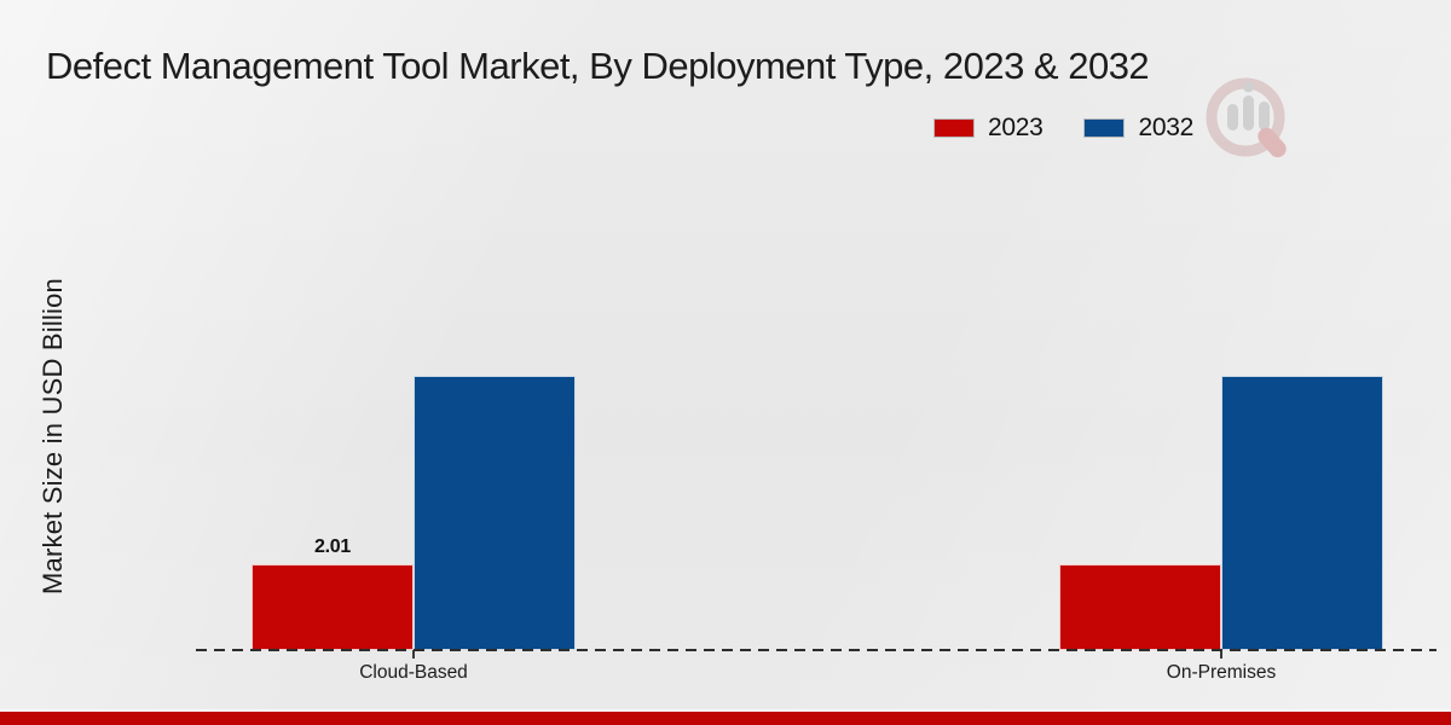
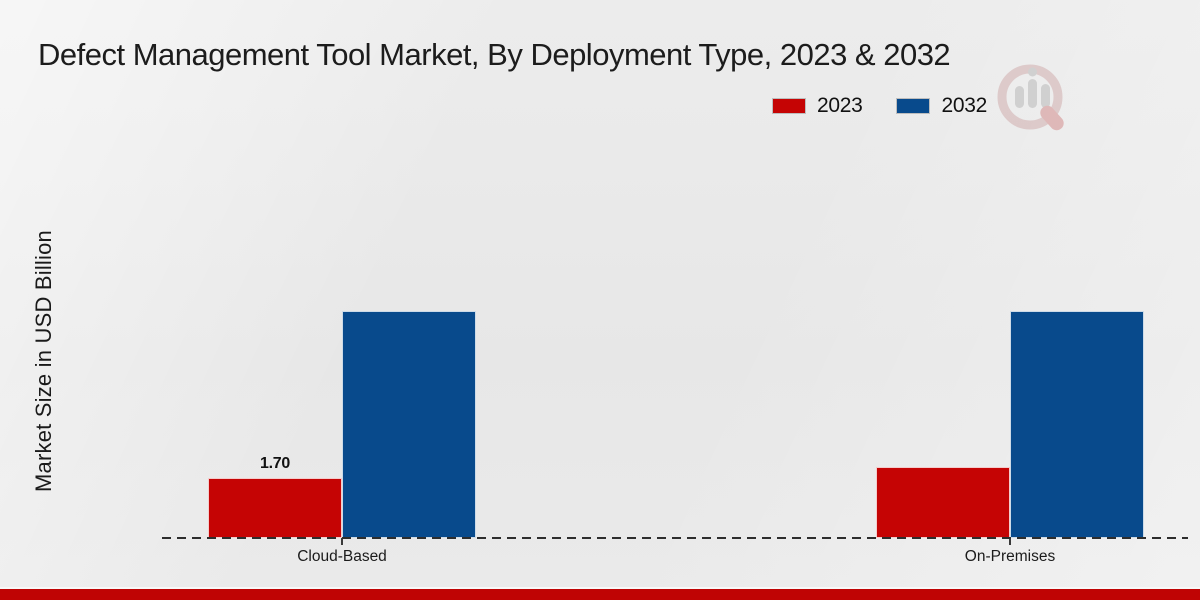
2023/Cloud-Based: 2.01 -> 1.70
